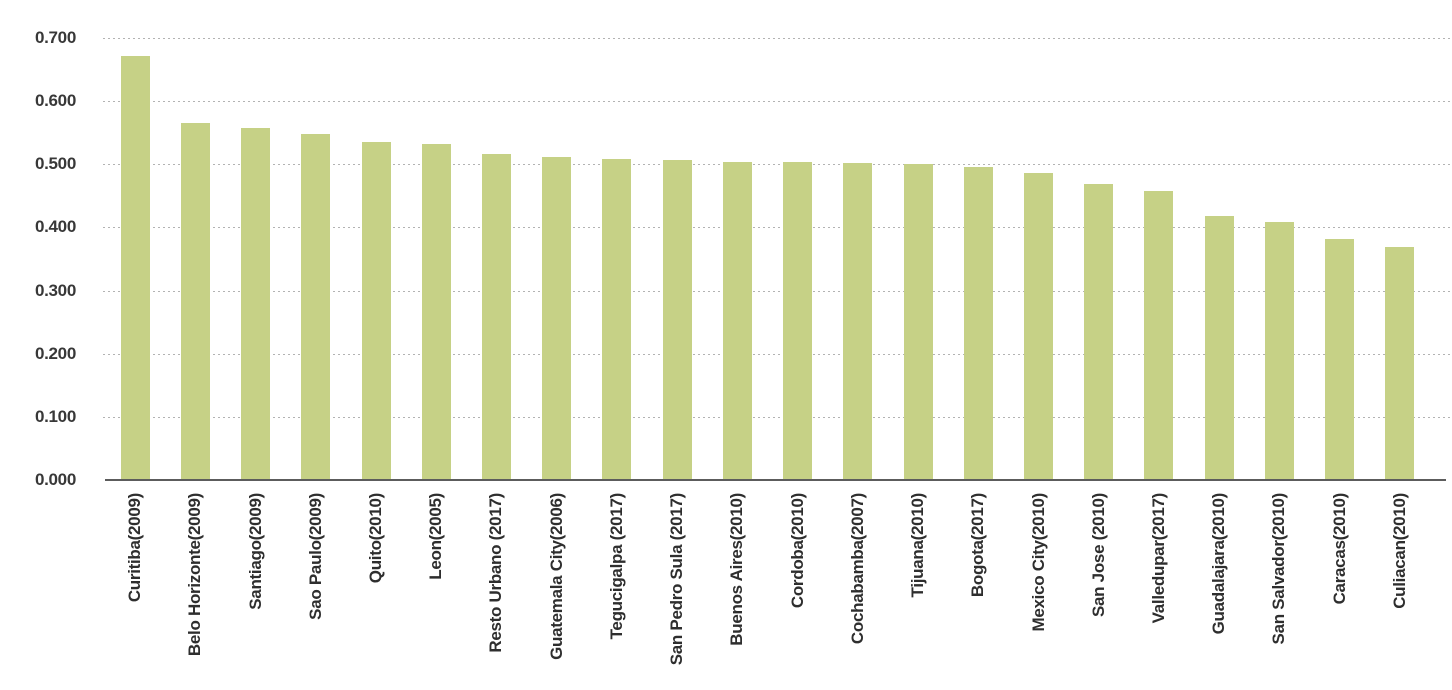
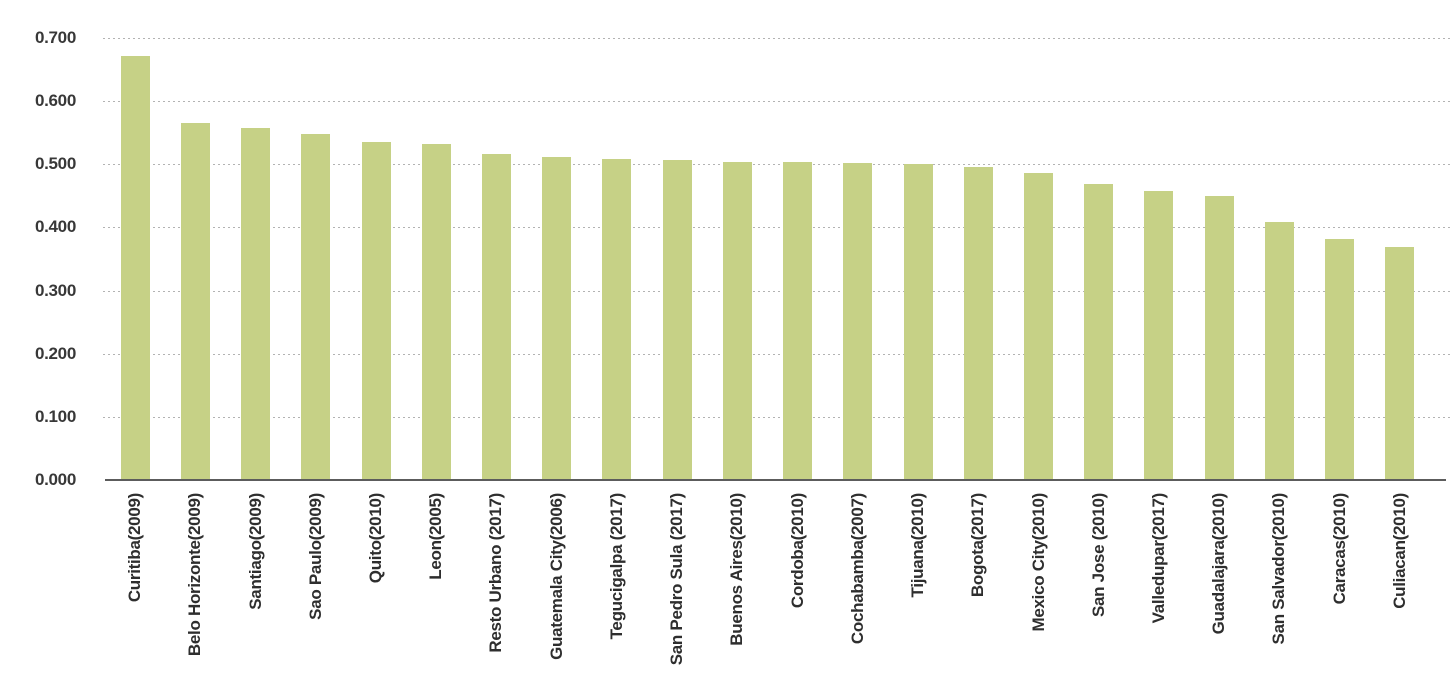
Guadalajara(2010): 0.42 -> 0.45
